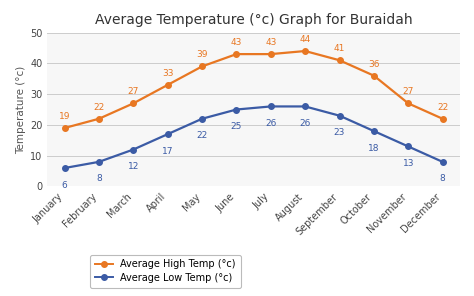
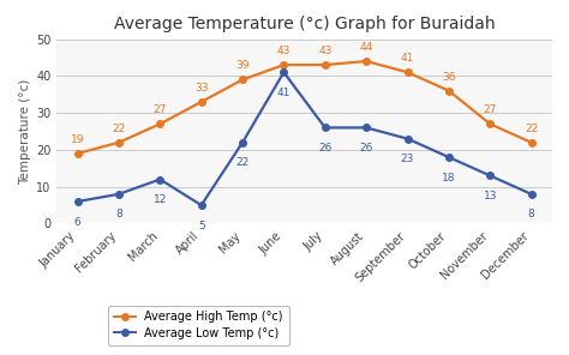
Average Low Temp (°c)/April: 17 -> 5
Average Low Temp (°c)/June: 25 -> 41
